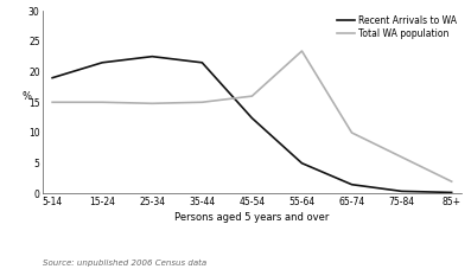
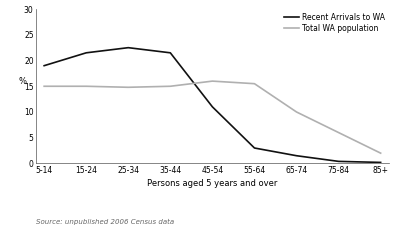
Recent Arrivals to WA/45-54: 12.4 -> 11.0
Recent Arrivals to WA/55-64: 5.0 -> 3.0
Total WA population/55-64: 23.4 -> 15.5
